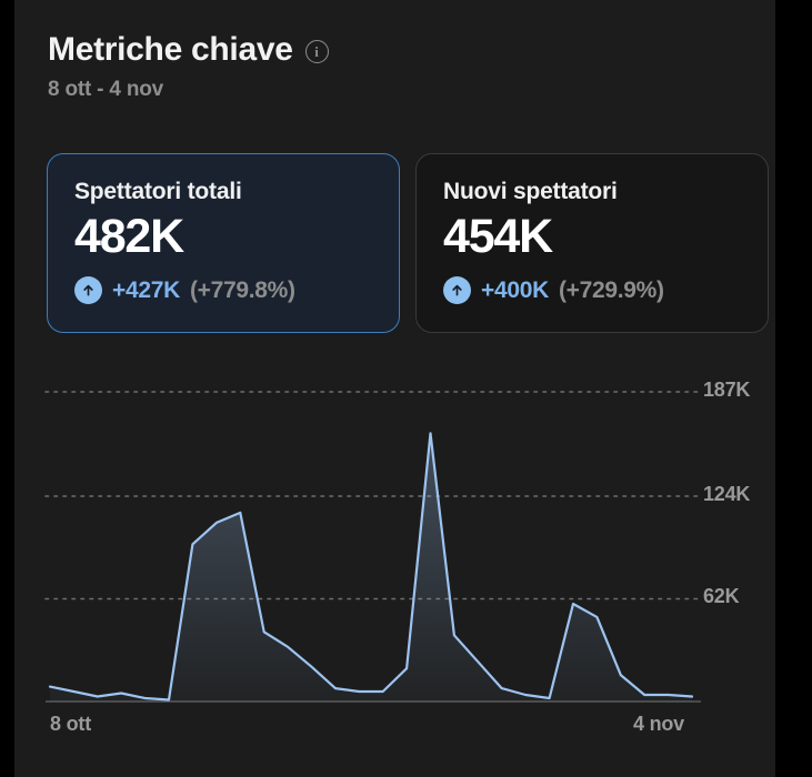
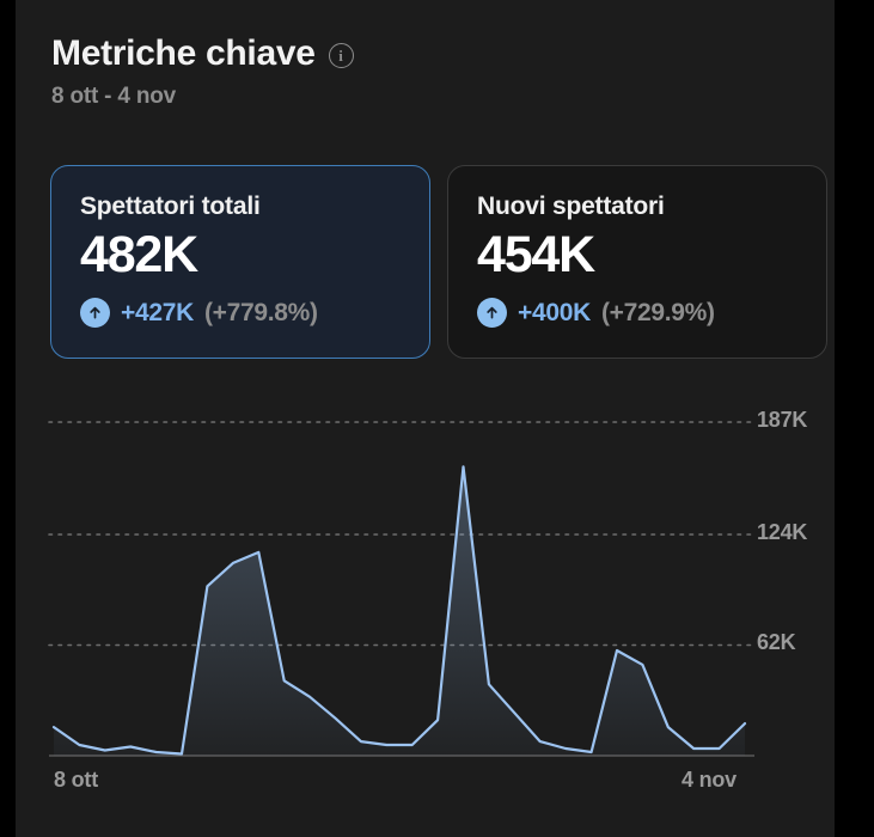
8 ott: 9K -> 16K
4 nov: 3K -> 18K
